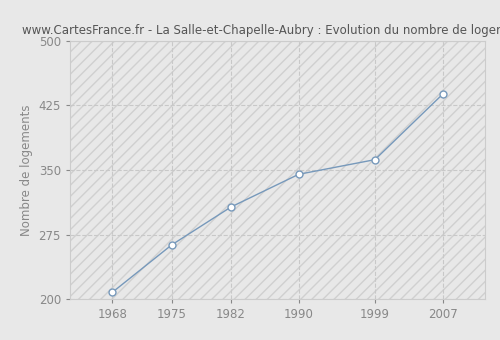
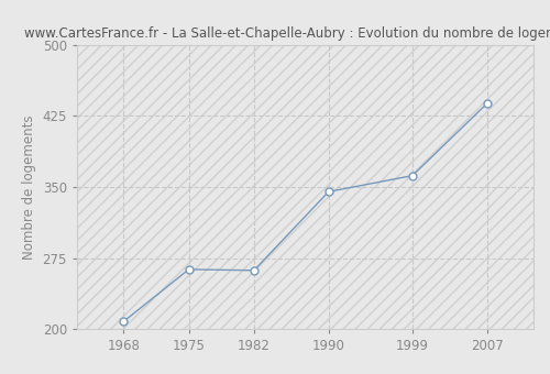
1982: 307 -> 262
